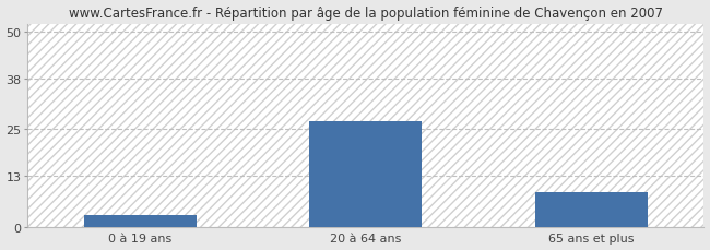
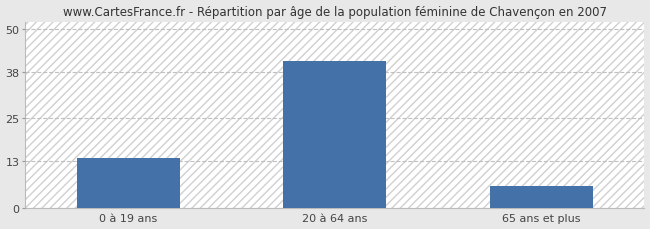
0 à 19 ans: 3 -> 14
20 à 64 ans: 27 -> 41
65 ans et plus: 9 -> 6
